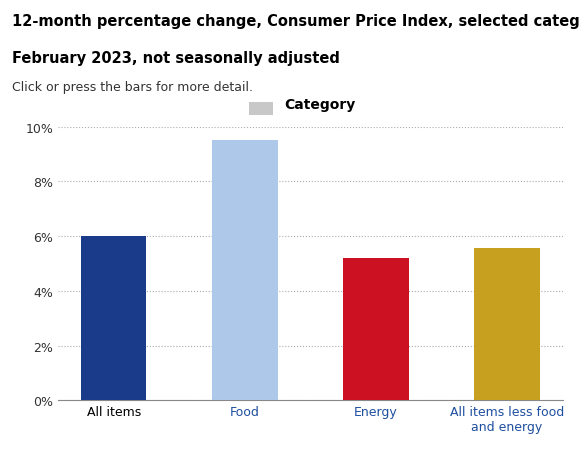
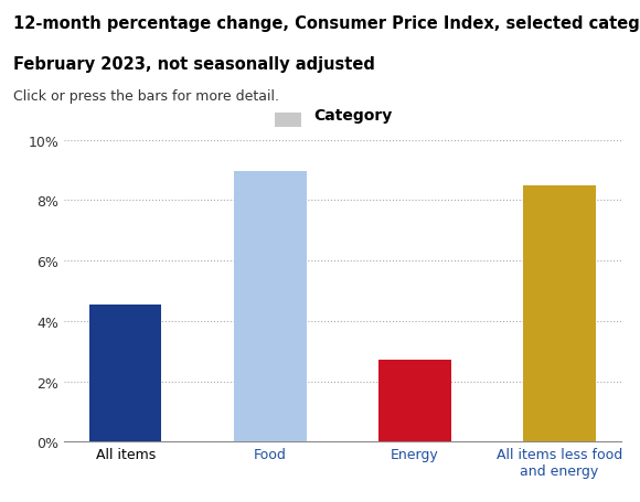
All items: 6.00% -> 4.55%
Food: 9.50% -> 8.95%
Energy: 5.20% -> 2.70%
All items less food and energy: 5.55% -> 8.50%
